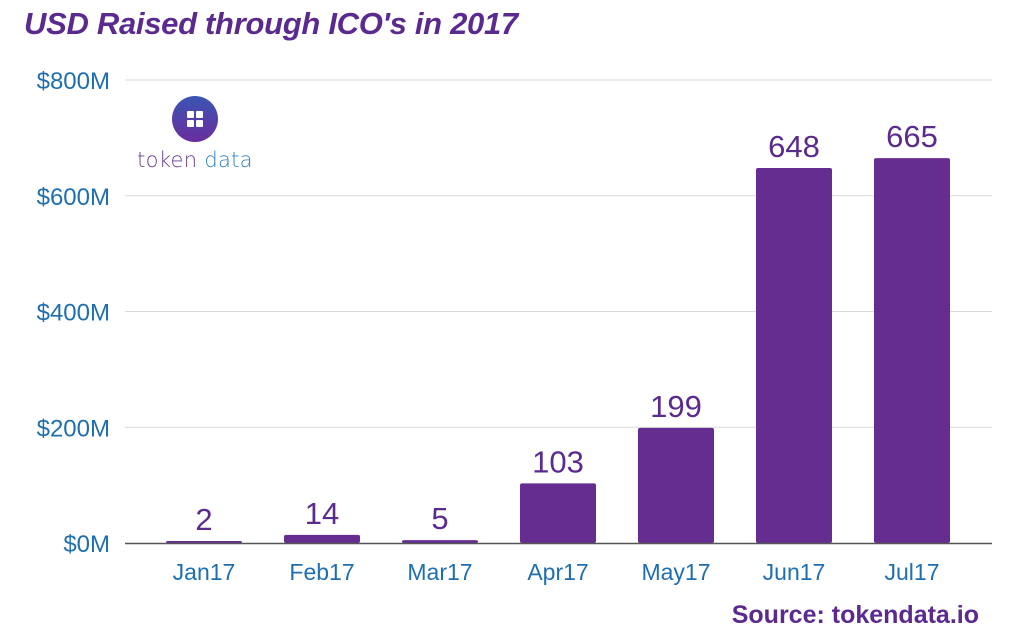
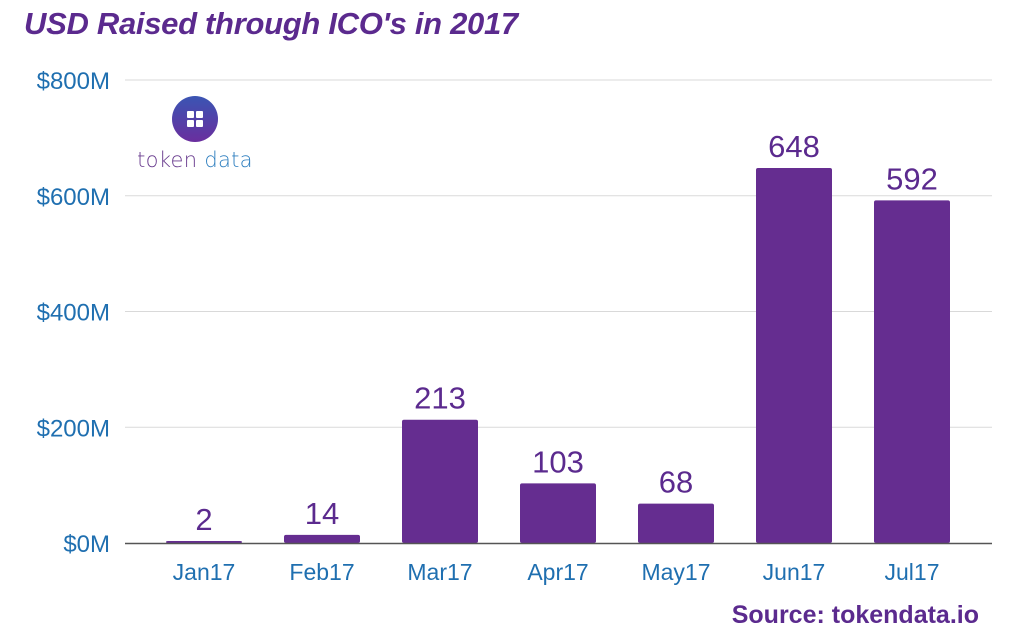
Mar17: 5 -> 213
May17: 199 -> 68
Jul17: 665 -> 592
